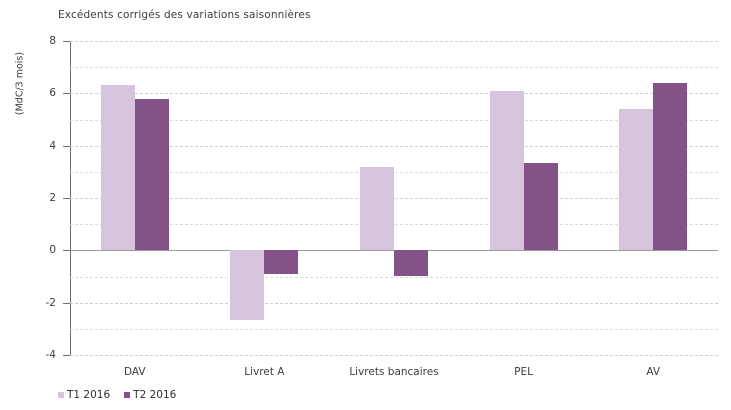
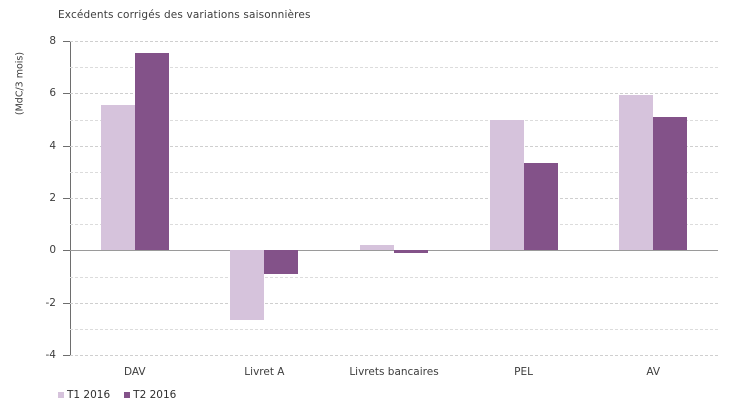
T1 2016/DAV: 6.3 -> 5.5
T2 2016/DAV: 5.8 -> 7.5
T1 2016/Livrets bancaires: 3.2 -> 0.2
T2 2016/Livrets bancaires: -1.0 -> -0.1
T1 2016/PEL: 6.1 -> 5.0
T1 2016/AV: 5.4 -> 6.0
T2 2016/AV: 6.4 -> 5.1
